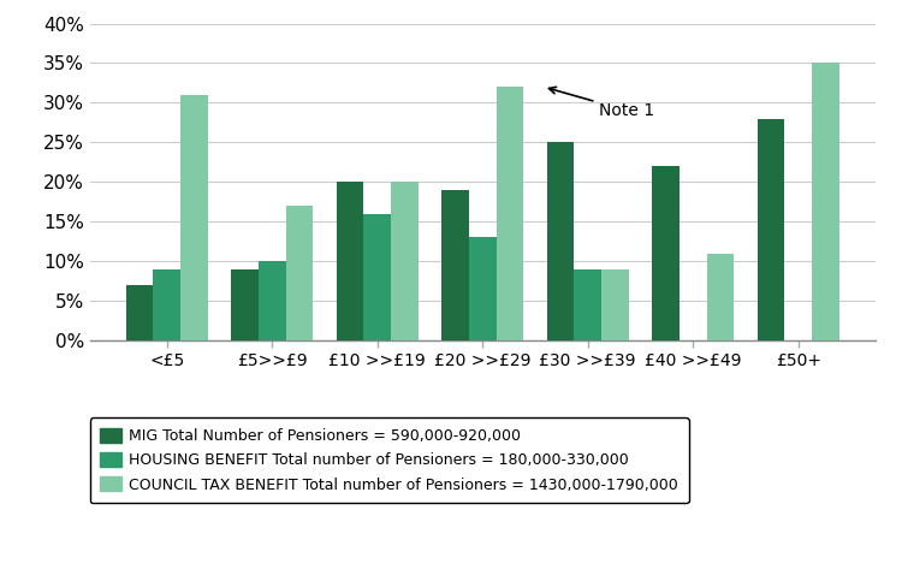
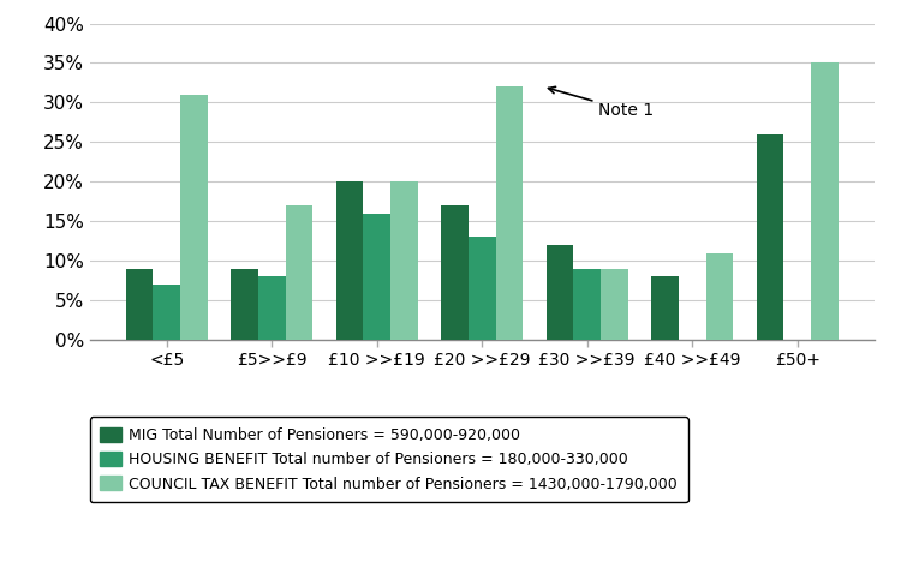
MIG Total Number of Pensioners = 590,000-920,000/<£5: 7% -> 9%
HOUSING BENEFIT Total number of Pensioners = 180,000-330,000/<£5: 9% -> 7%
HOUSING BENEFIT Total number of Pensioners = 180,000-330,000/£5>>£9: 10% -> 8%
MIG Total Number of Pensioners = 590,000-920,000/£20 >>£29: 19% -> 17%
MIG Total Number of Pensioners = 590,000-920,000/£30 >>£39: 25% -> 12%
MIG Total Number of Pensioners = 590,000-920,000/£40 >>£49: 22% -> 8%
MIG Total Number of Pensioners = 590,000-920,000/£50+: 28% -> 26%
